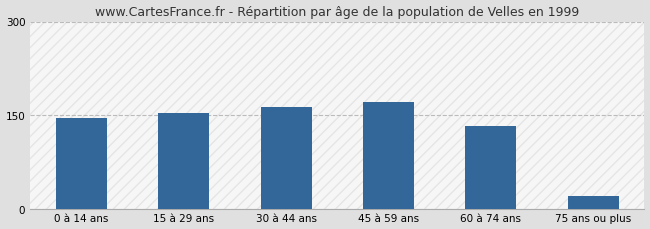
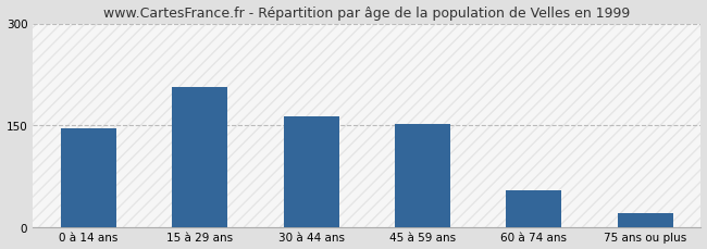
15 à 29 ans: 153 -> 206
45 à 59 ans: 171 -> 152
60 à 74 ans: 133 -> 54
